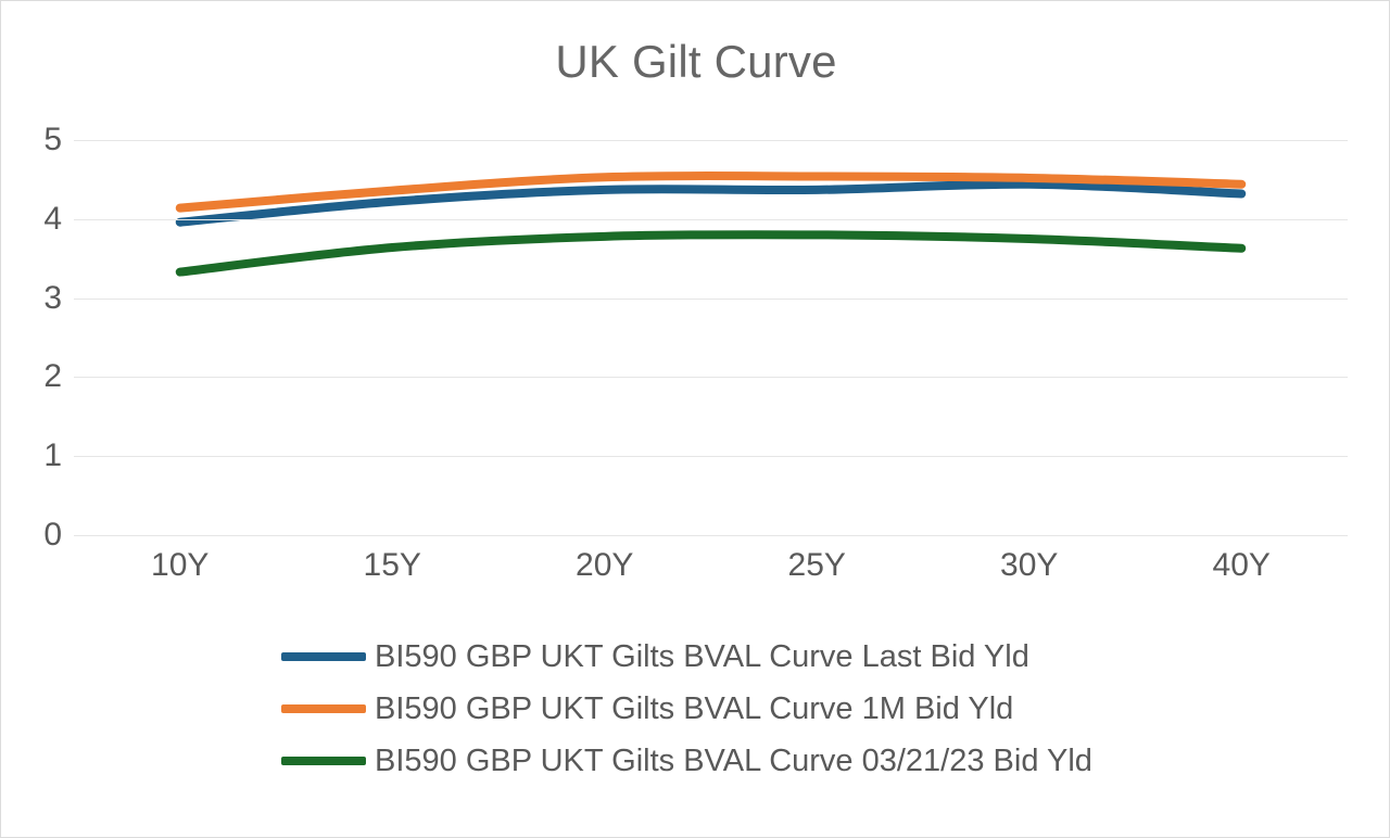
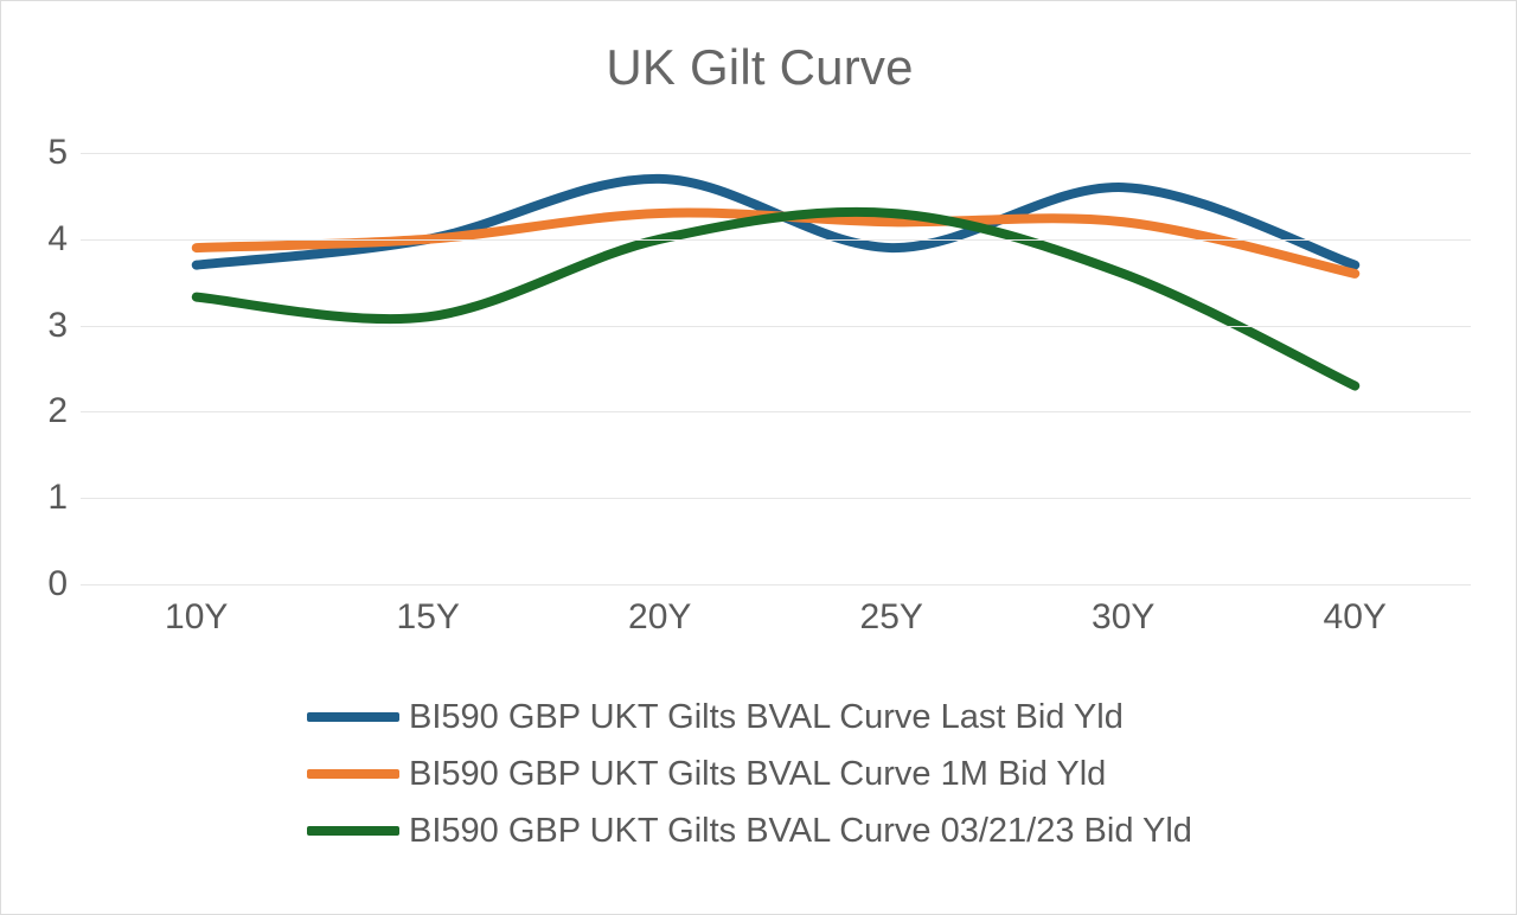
BI590 GBP UKT Gilts BVAL Curve Last Bid Yld/10Y: 4.0 -> 3.7
BI590 GBP UKT Gilts BVAL Curve 1M Bid Yld/10Y: 4.1 -> 3.9
BI590 GBP UKT Gilts BVAL Curve Last Bid Yld/15Y: 4.2 -> 4.0
BI590 GBP UKT Gilts BVAL Curve 1M Bid Yld/15Y: 4.4 -> 4.0
BI590 GBP UKT Gilts BVAL Curve 03/21/23 Bid Yld/15Y: 3.6 -> 3.1
BI590 GBP UKT Gilts BVAL Curve Last Bid Yld/20Y: 4.4 -> 4.7
BI590 GBP UKT Gilts BVAL Curve 1M Bid Yld/20Y: 4.5 -> 4.3
BI590 GBP UKT Gilts BVAL Curve 03/21/23 Bid Yld/20Y: 3.8 -> 4.0
BI590 GBP UKT Gilts BVAL Curve Last Bid Yld/25Y: 4.4 -> 3.9
BI590 GBP UKT Gilts BVAL Curve 1M Bid Yld/25Y: 4.5 -> 4.2
BI590 GBP UKT Gilts BVAL Curve 03/21/23 Bid Yld/25Y: 3.8 -> 4.3
BI590 GBP UKT Gilts BVAL Curve Last Bid Yld/30Y: 4.4 -> 4.6
BI590 GBP UKT Gilts BVAL Curve 1M Bid Yld/30Y: 4.5 -> 4.2
BI590 GBP UKT Gilts BVAL Curve 03/21/23 Bid Yld/30Y: 3.8 -> 3.6
BI590 GBP UKT Gilts BVAL Curve Last Bid Yld/40Y: 4.3 -> 3.7
BI590 GBP UKT Gilts BVAL Curve 1M Bid Yld/40Y: 4.4 -> 3.6
BI590 GBP UKT Gilts BVAL Curve 03/21/23 Bid Yld/40Y: 3.6 -> 2.3
